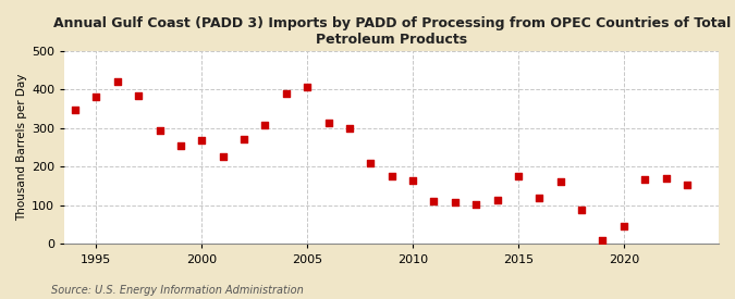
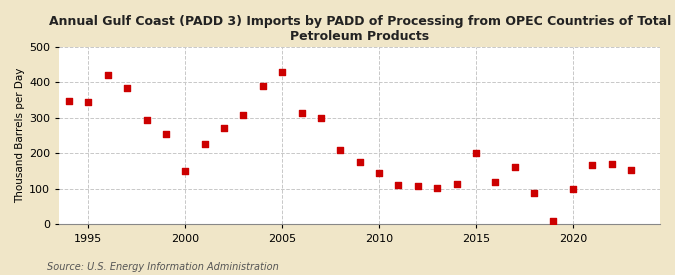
1995: 382 -> 345
2000: 268 -> 150
2005: 408 -> 430
2010: 165 -> 145
2015: 175 -> 200
2020: 47 -> 100
